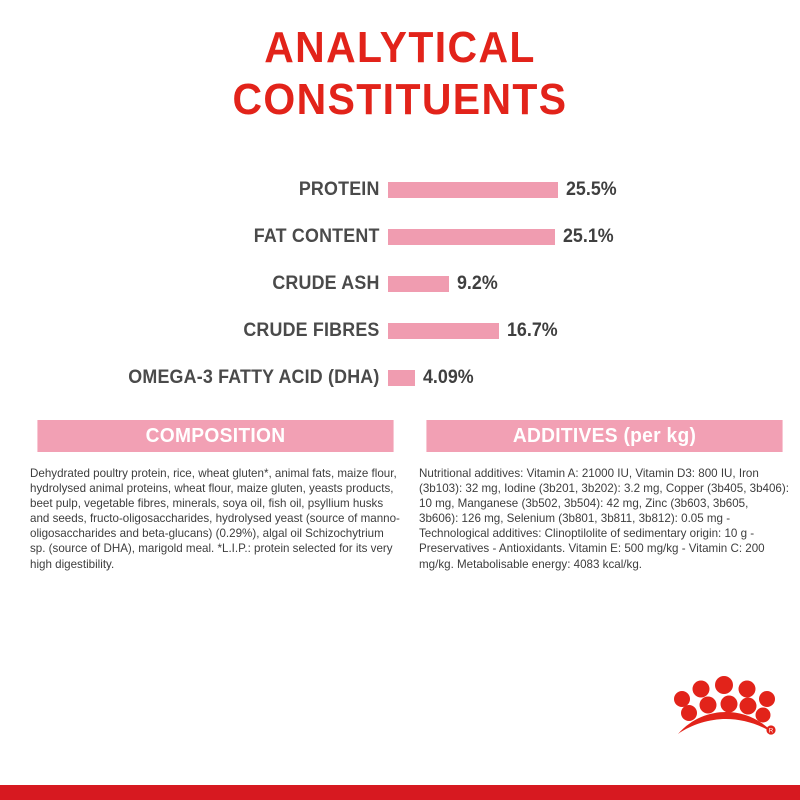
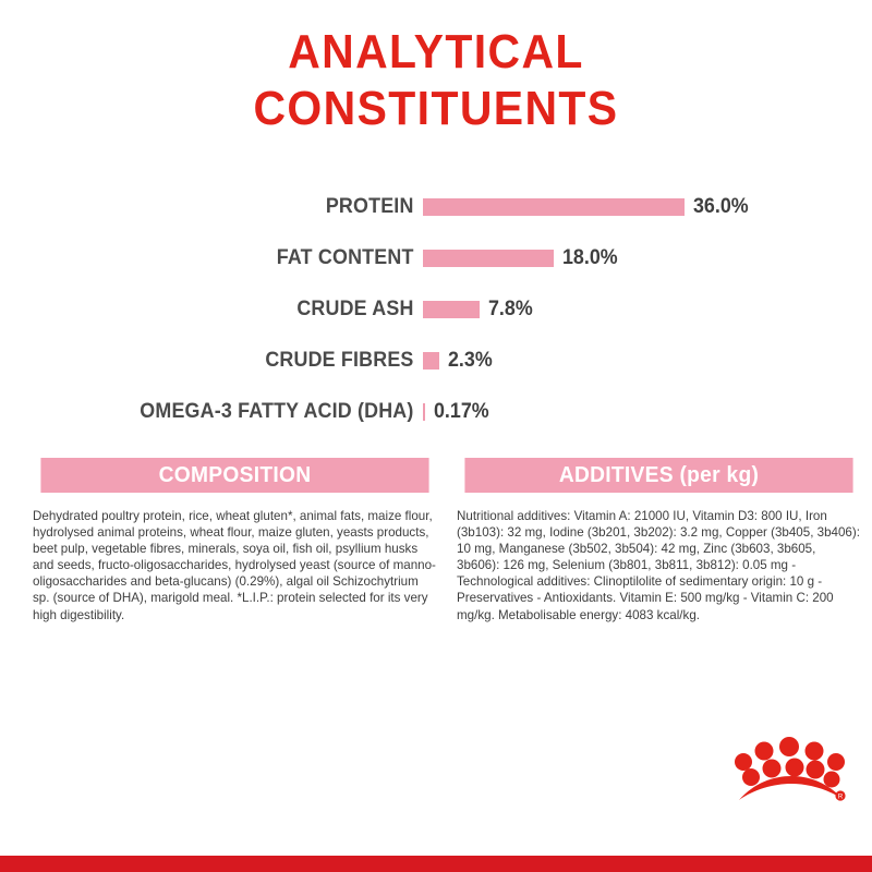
PROTEIN: 25.5% -> 36.0%
FAT CONTENT: 25.1% -> 18.0%
CRUDE ASH: 9.2% -> 7.8%
CRUDE FIBRES: 16.7% -> 2.3%
OMEGA-3 FATTY ACID (DHA): 4.09% -> 0.17%
